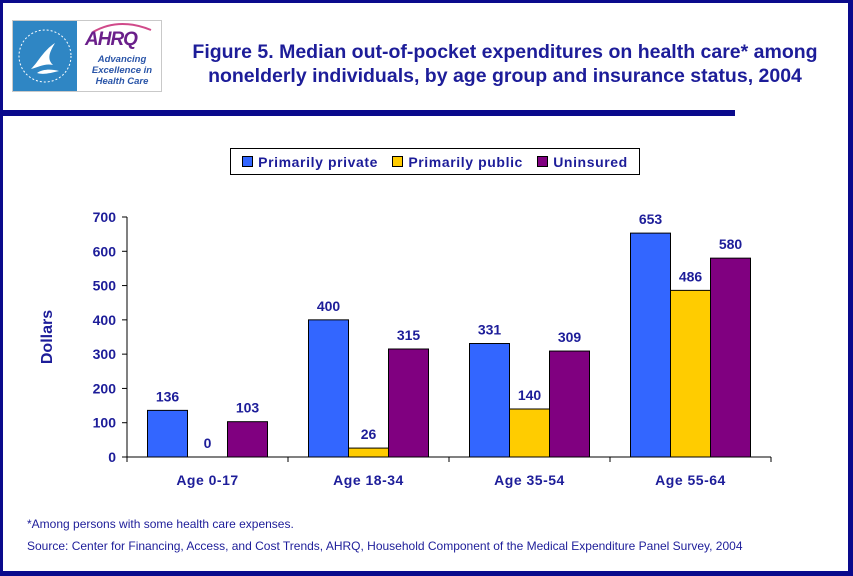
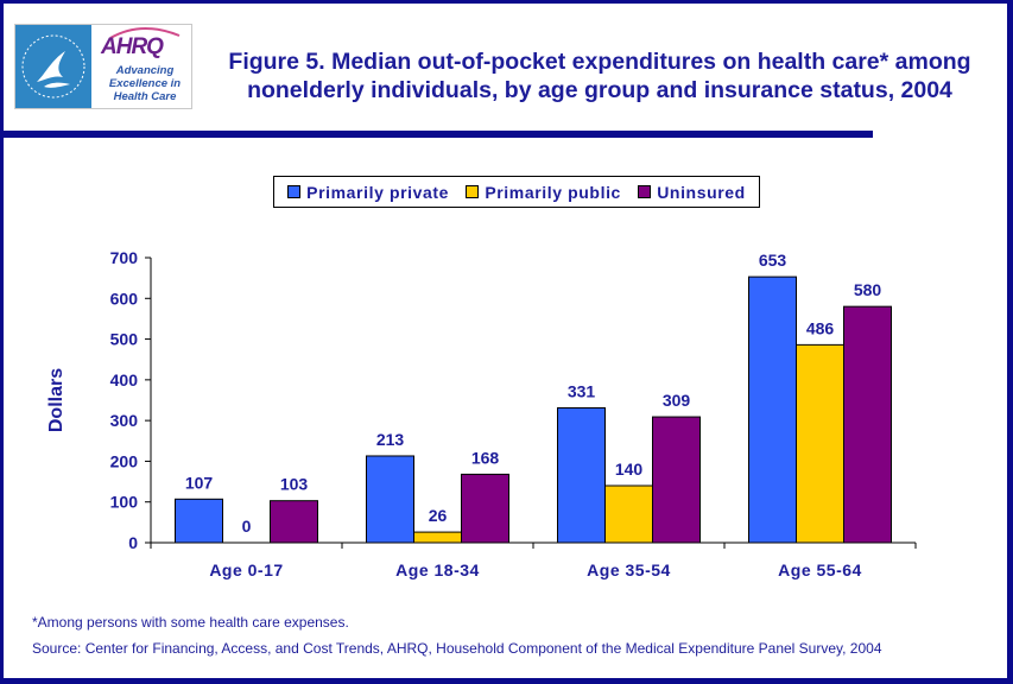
Primarily private/Age 0-17: 136 -> 107
Primarily private/Age 18-34: 400 -> 213
Uninsured/Age 18-34: 315 -> 168
